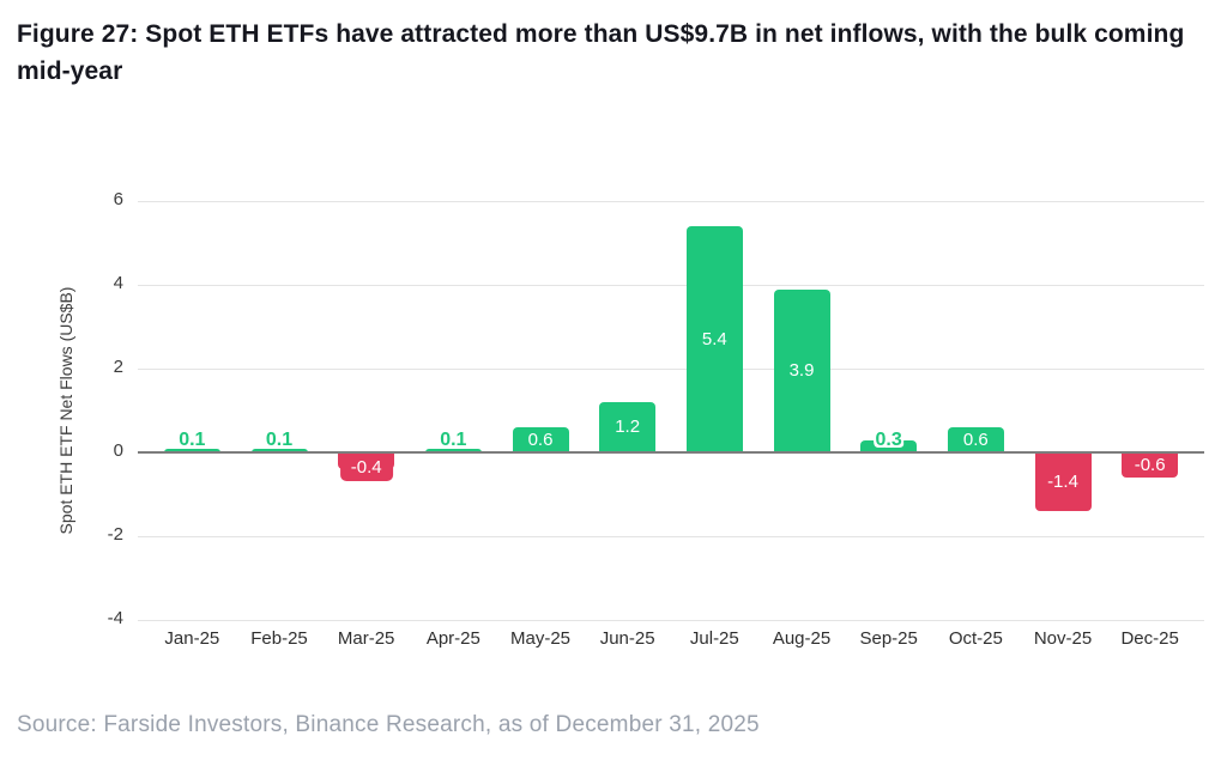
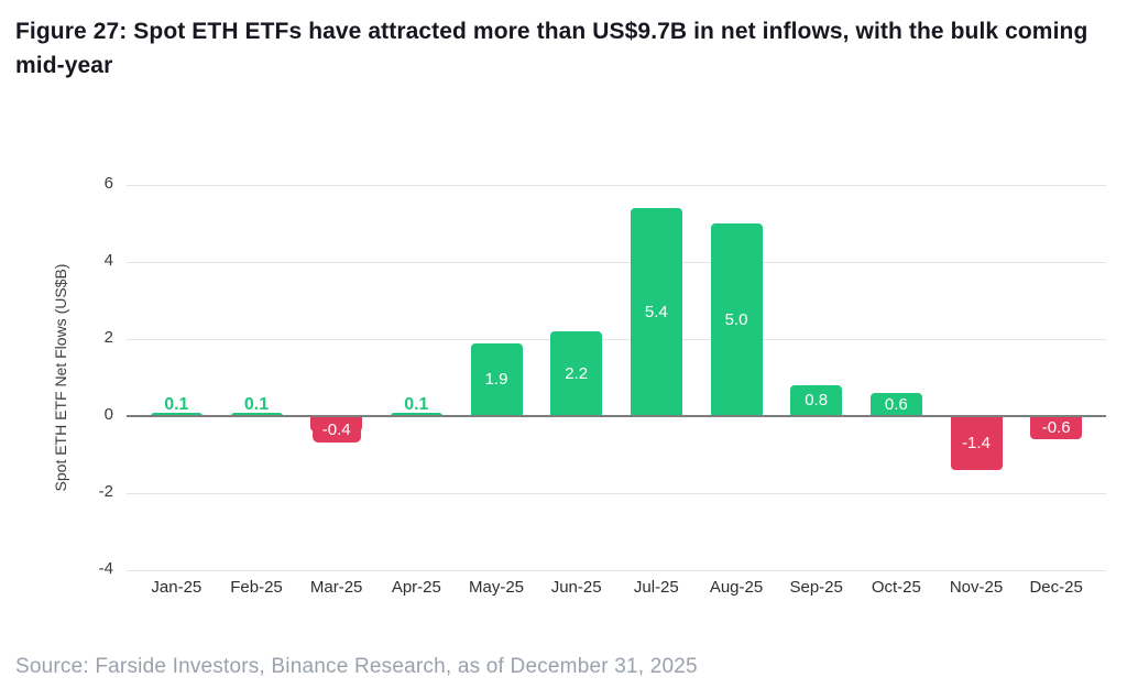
May-25: 0.6 -> 1.9
Jun-25: 1.2 -> 2.2
Aug-25: 3.9 -> 5.0
Sep-25: 0.3 -> 0.8
